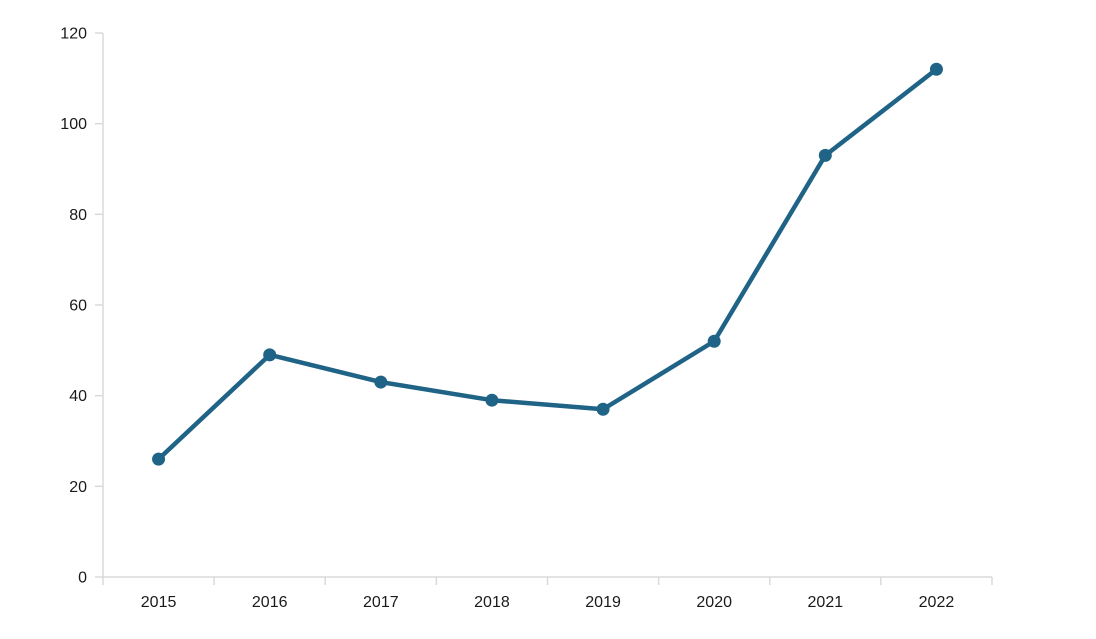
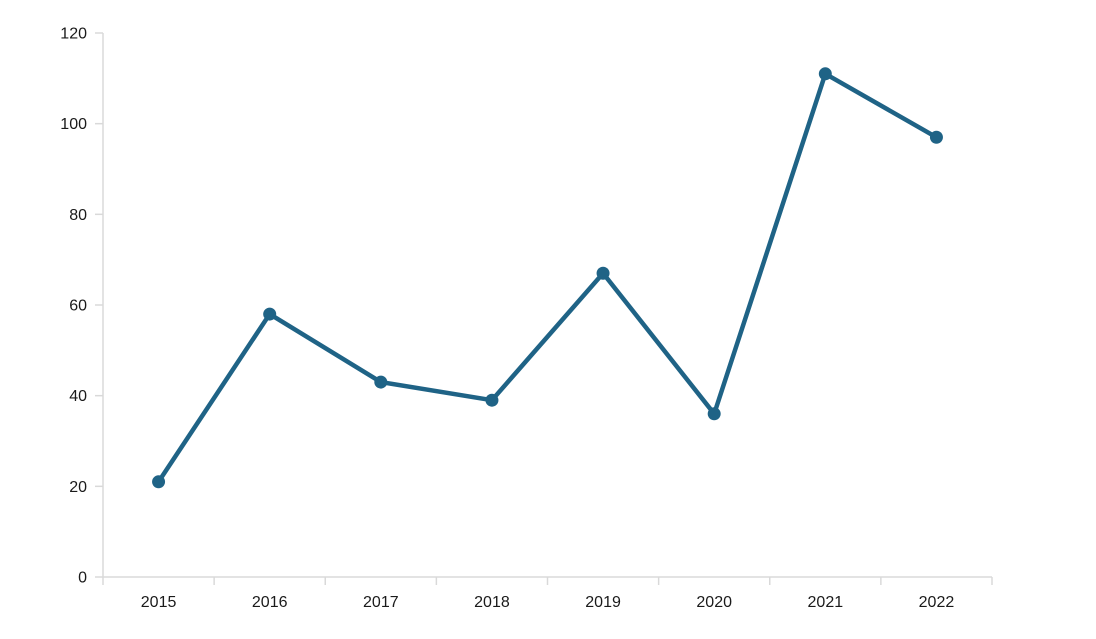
2015: 26 -> 21
2016: 49 -> 58
2019: 37 -> 67
2020: 52 -> 36
2021: 93 -> 111
2022: 112 -> 97
